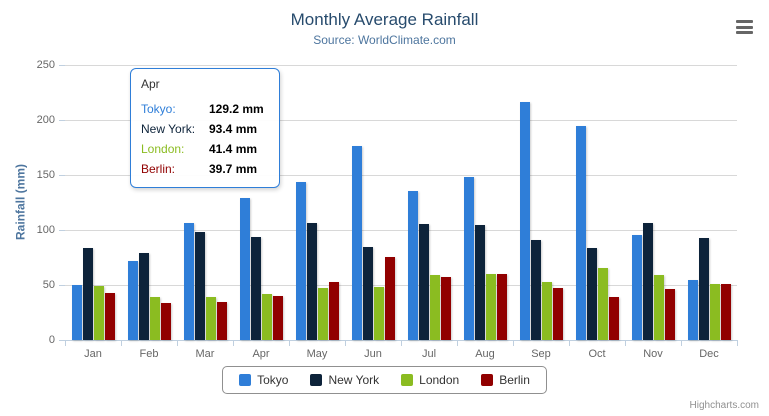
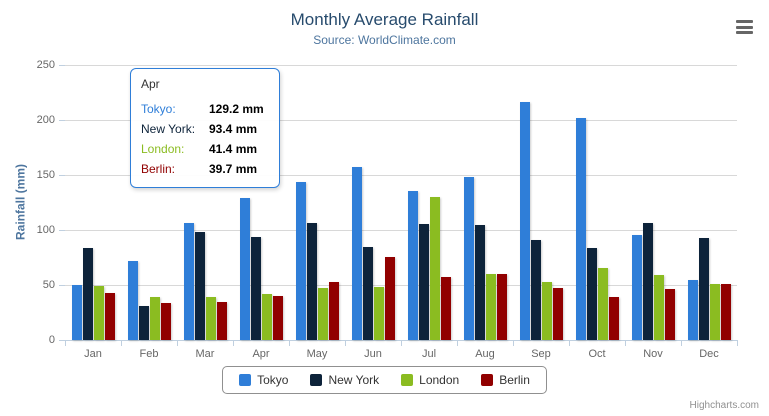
New York/Feb: 79 -> 31
Tokyo/Jun: 176 -> 157
London/Jul: 59 -> 130
Tokyo/Oct: 194 -> 202
